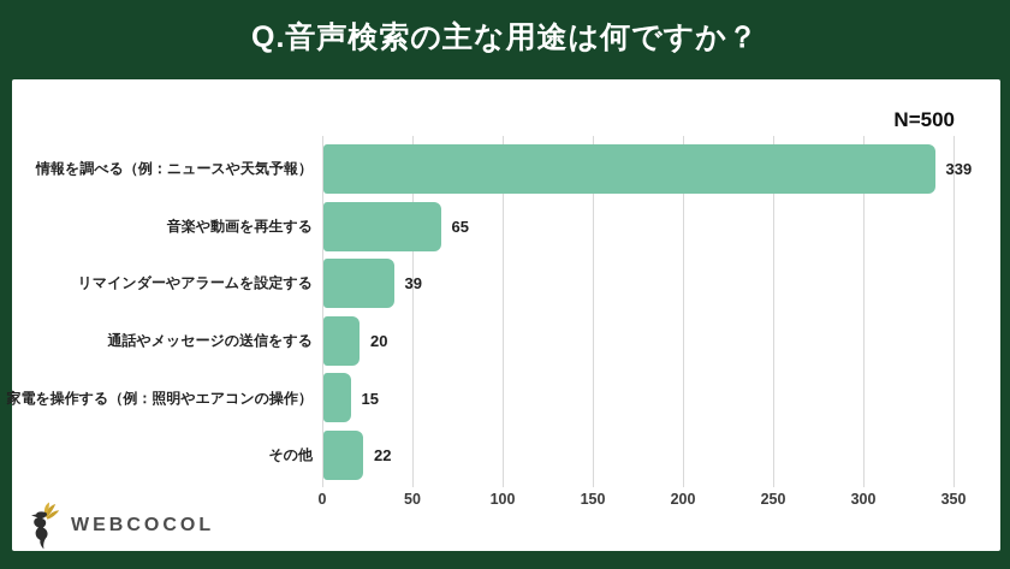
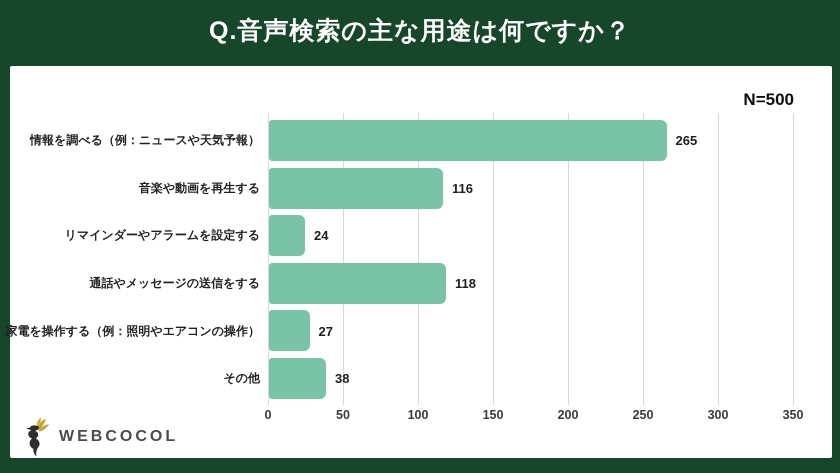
情報を調べる（例：ニュースや天気予報）: 339 -> 265
音楽や動画を再生する: 65 -> 116
リマインダーやアラームを設定する: 39 -> 24
通話やメッセージの送信をする: 20 -> 118
家電を操作する（例：照明やエアコンの操作）: 15 -> 27
その他: 22 -> 38
